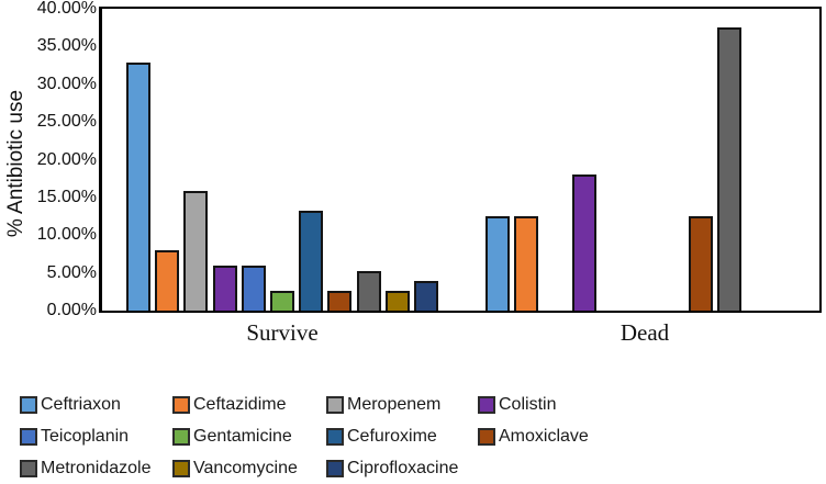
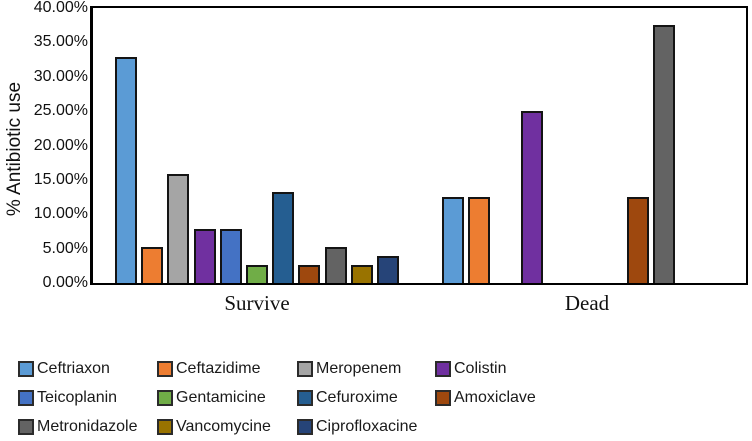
Ceftazidime/Survive: 8% -> 5%
Colistin/Survive: 6% -> 8%
Teicoplanin/Survive: 6% -> 8%
Colistin/Dead: 18% -> 25%
